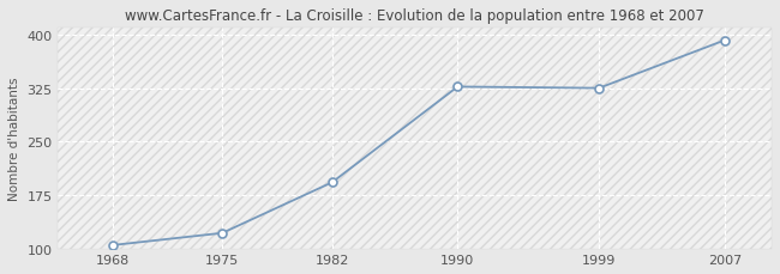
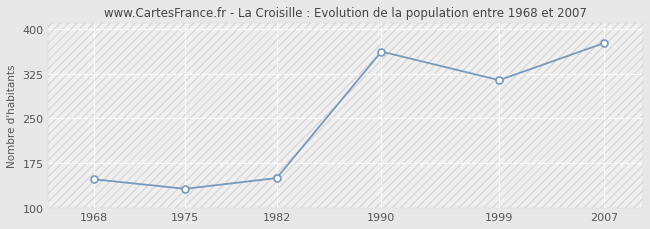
1968: 105 -> 148
1975: 122 -> 132
1982: 193 -> 150
1990: 327 -> 362
1999: 325 -> 314
2007: 392 -> 376
